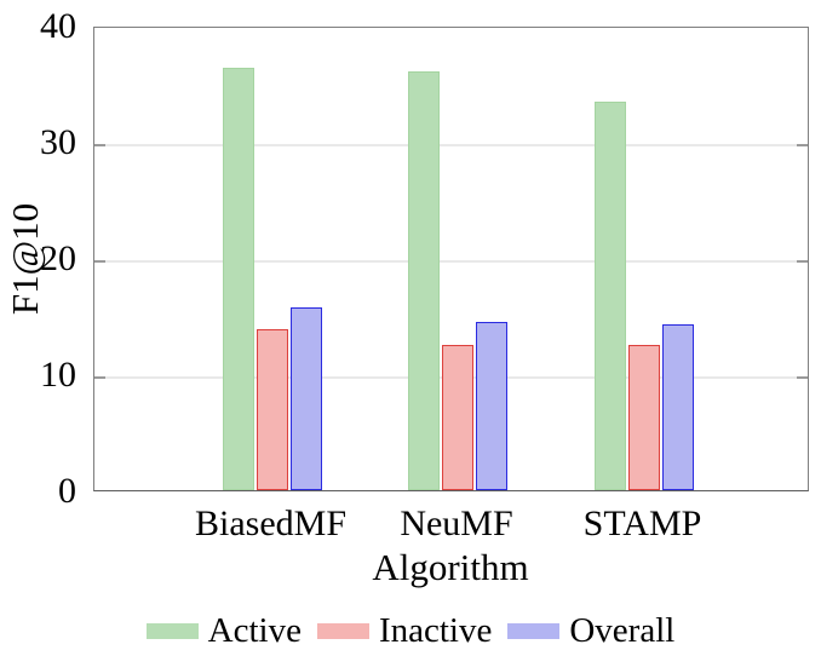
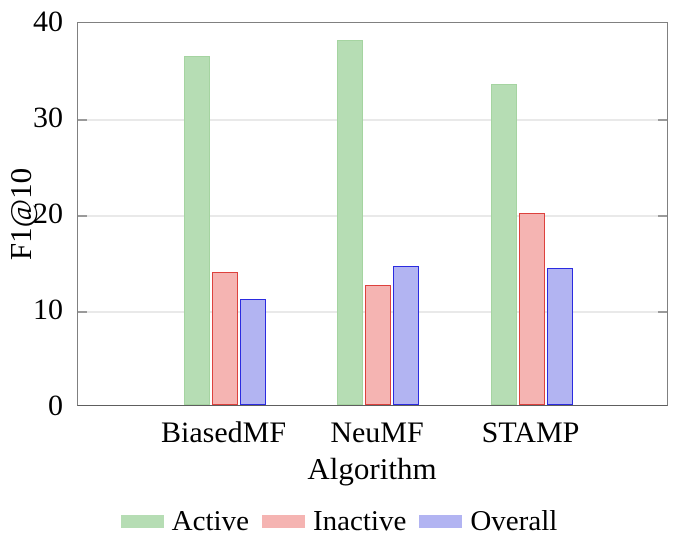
Overall/BiasedMF: 16 -> 11
Active/NeuMF: 36 -> 38
Inactive/STAMP: 12 -> 20
